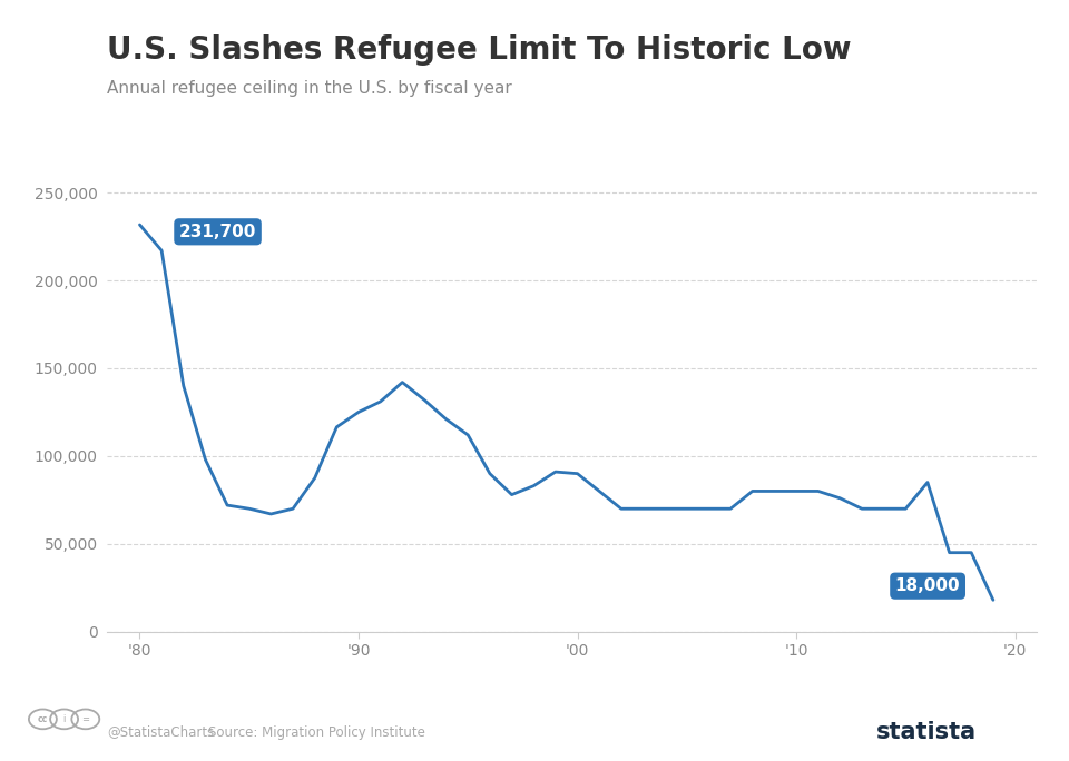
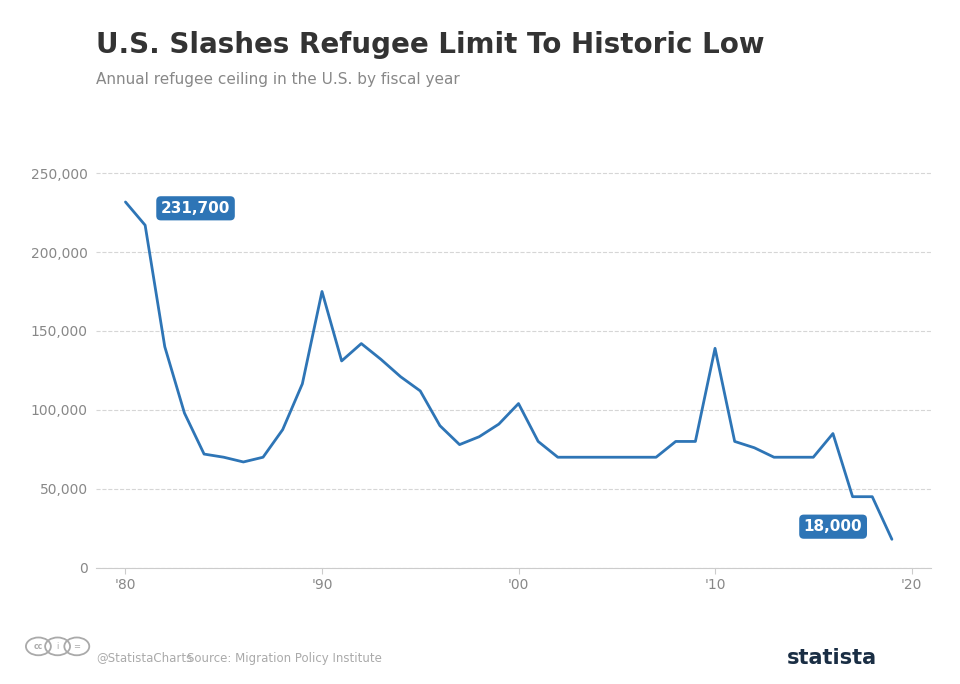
'90: 125,000 -> 175,000
'00: 90,000 -> 104,000
'10: 80,000 -> 139,000
